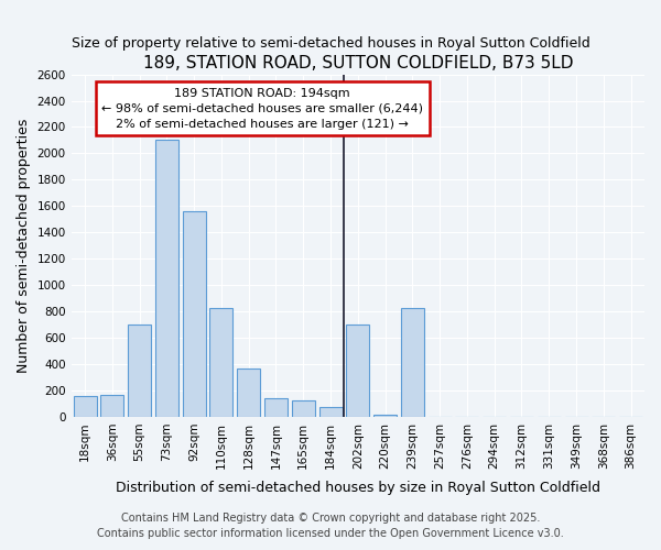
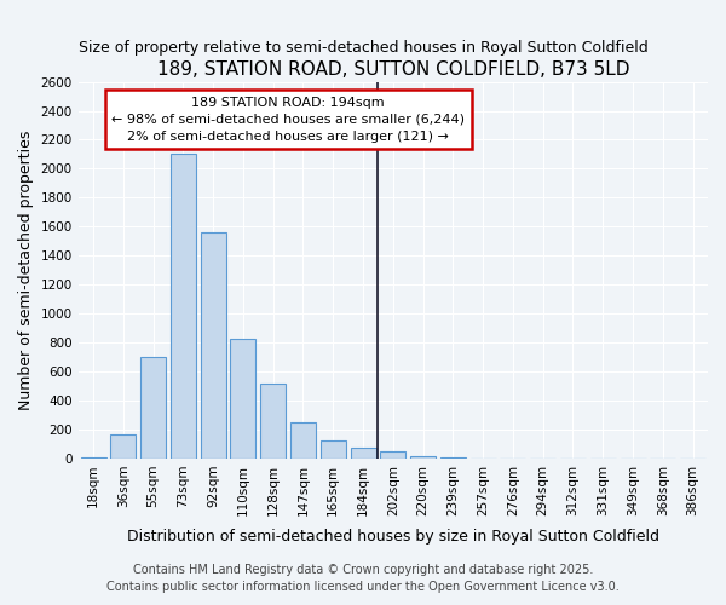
18sqm: 160 -> 0
128sqm: 370 -> 520
147sqm: 140 -> 250
202sqm: 700 -> 50
239sqm: 830 -> 0
